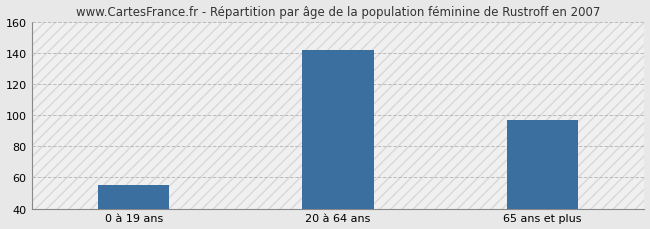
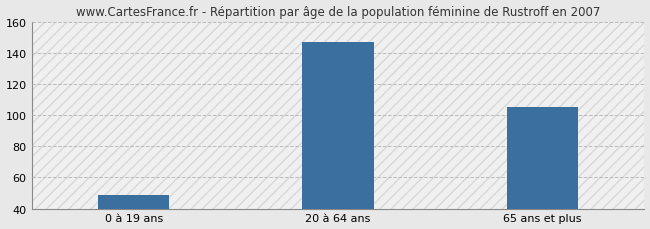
0 à 19 ans: 55 -> 49
20 à 64 ans: 142 -> 147
65 ans et plus: 97 -> 105
